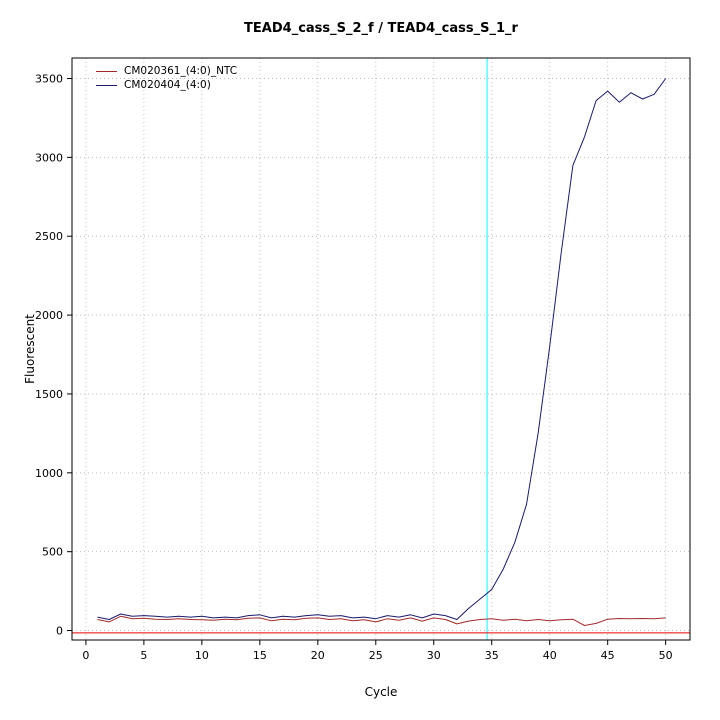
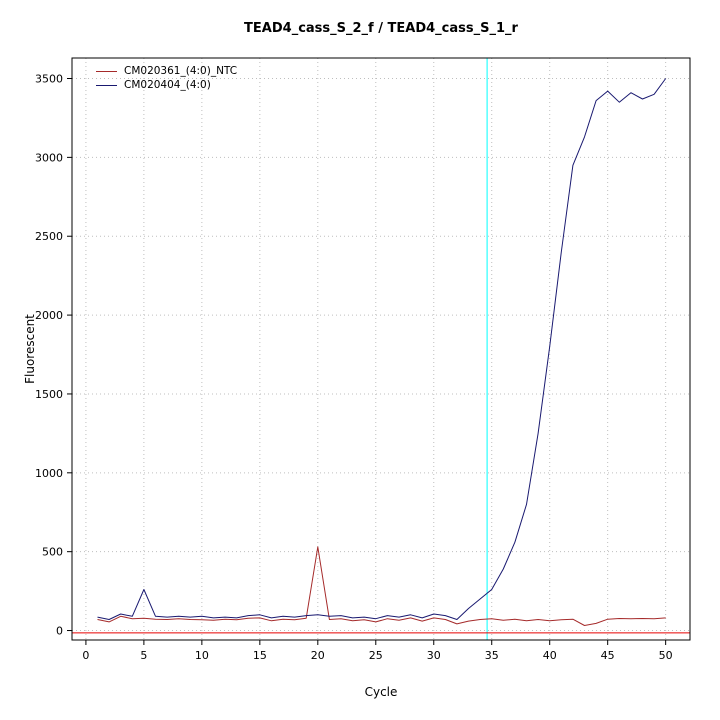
CM020404_(4:0)/5: 100 -> 260
CM020361_(4:0)_NTC/20: 80 -> 530
